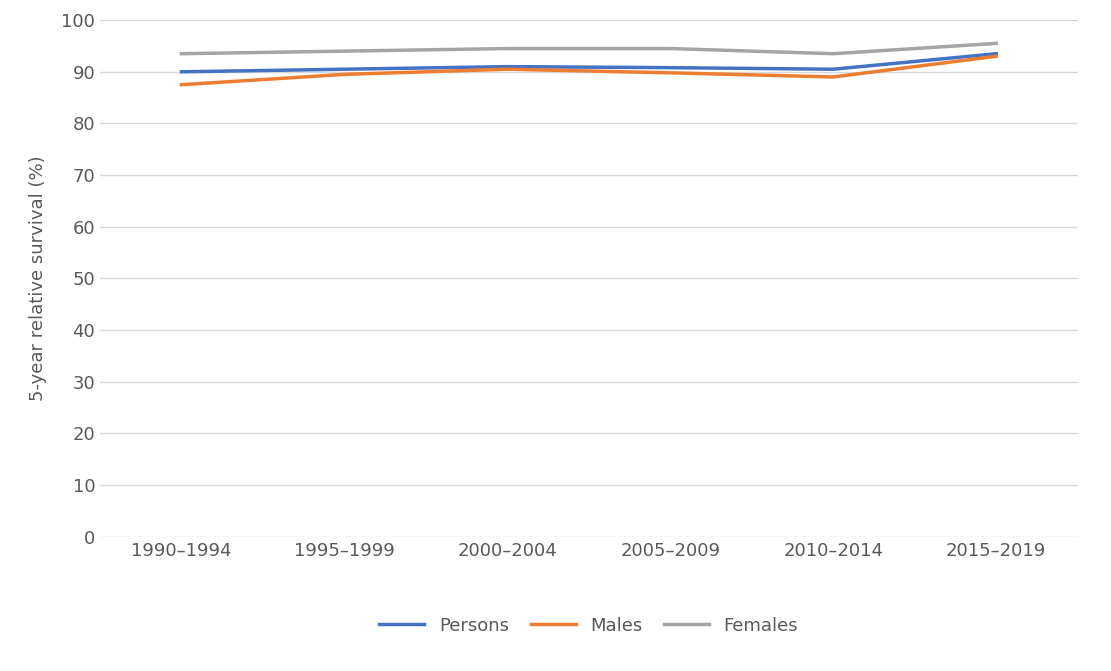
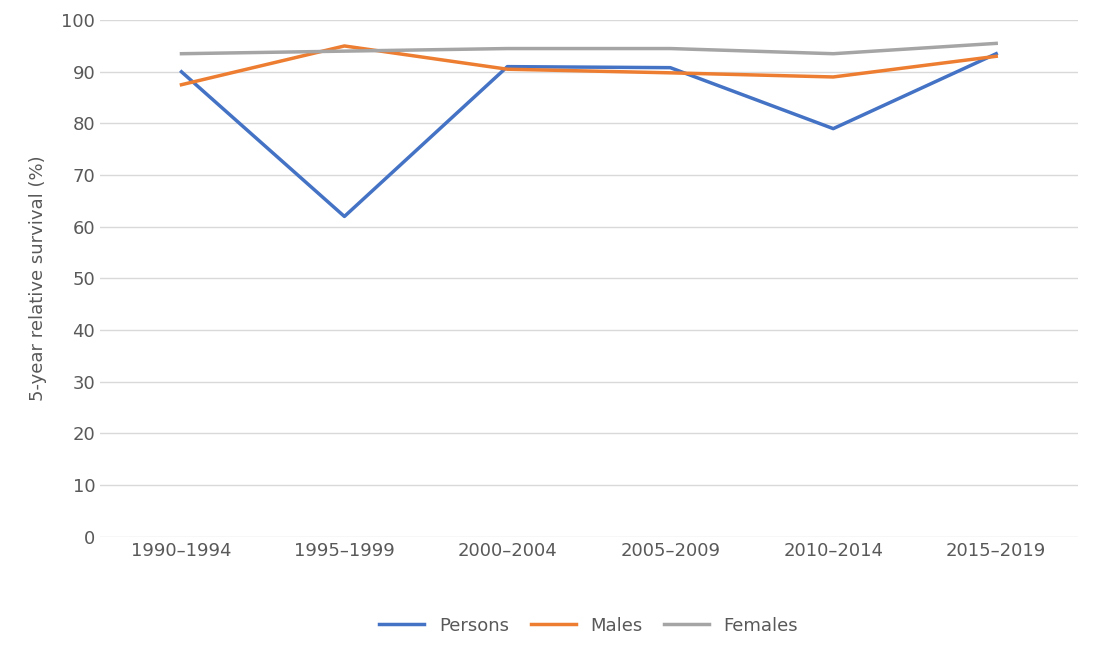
Persons/1995–1999: 90.5 -> 62.0
Males/1995–1999: 89.5 -> 95.0
Persons/2010–2014: 90.5 -> 79.0
